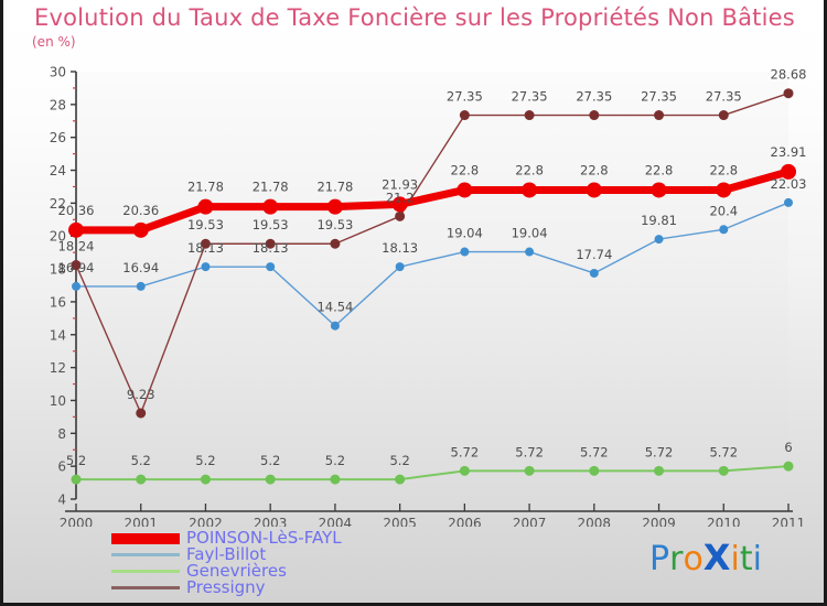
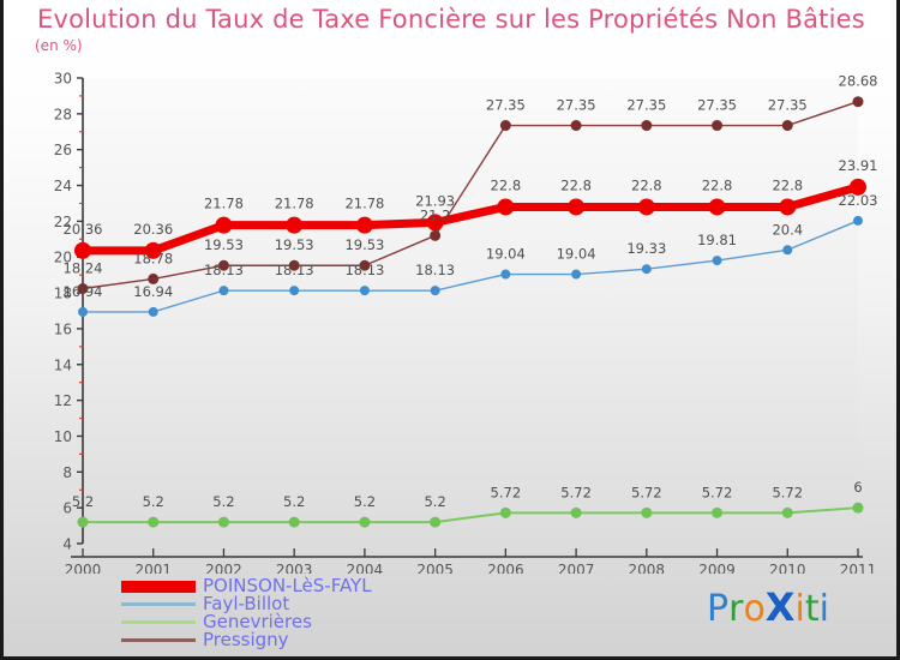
Pressigny/2001: 9.23 -> 18.78
Fayl-Billot/2004: 14.54 -> 18.13
Fayl-Billot/2008: 17.74 -> 19.33
